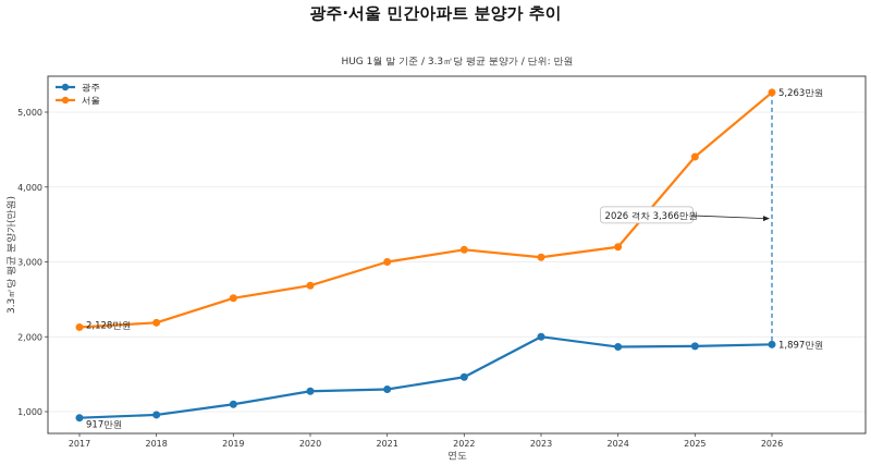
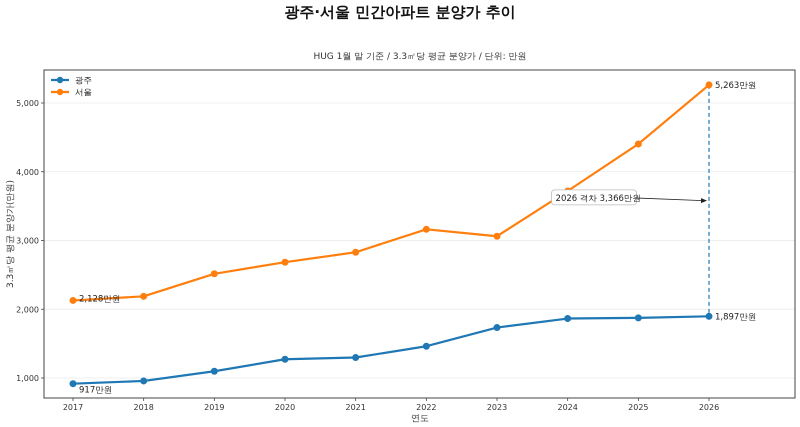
서울/2021: 3000 -> 2800
광주/2023: 2000 -> 1700
서울/2024: 3200 -> 3700
